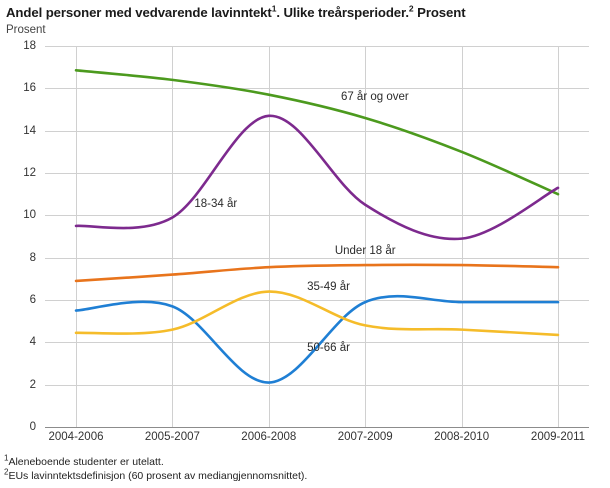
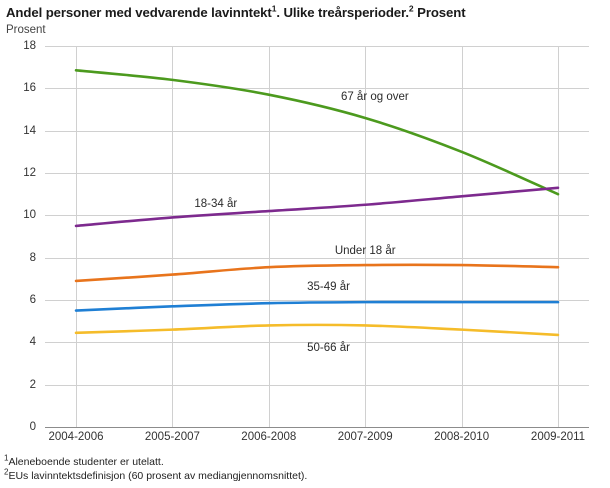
18-34 år/2006-2008: 14.7 -> 10.2
35-49 år/2006-2008: 2.1 -> 5.8
50-66 år/2006-2008: 6.4 -> 4.8
18-34 år/2008-2010: 8.9 -> 10.9
